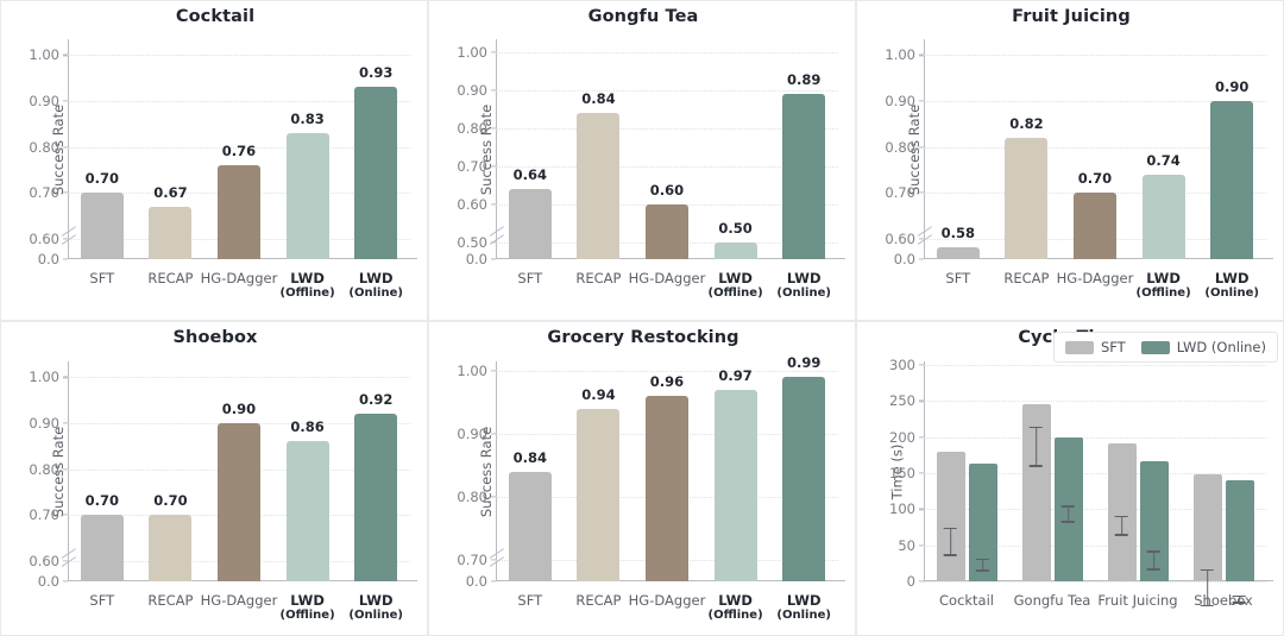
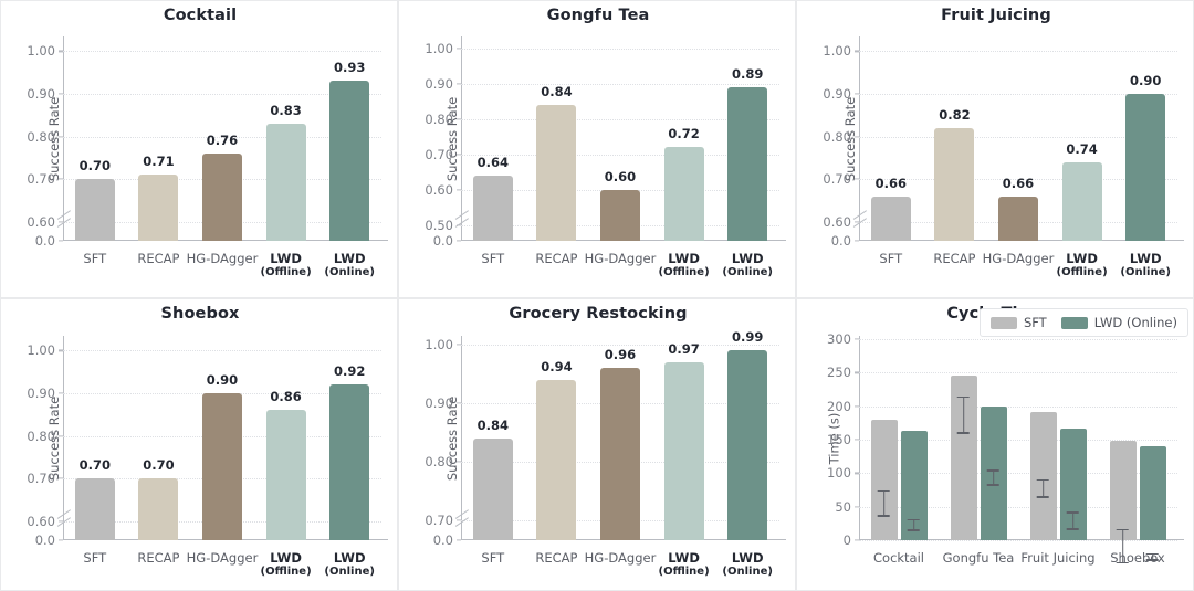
Cocktail/RECAP: 0.67 -> 0.71
Gongfu Tea/LWD (Offline): 0.50 -> 0.72
Fruit Juicing/SFT: 0.58 -> 0.66
Fruit Juicing/HG-DAgger: 0.70 -> 0.66
